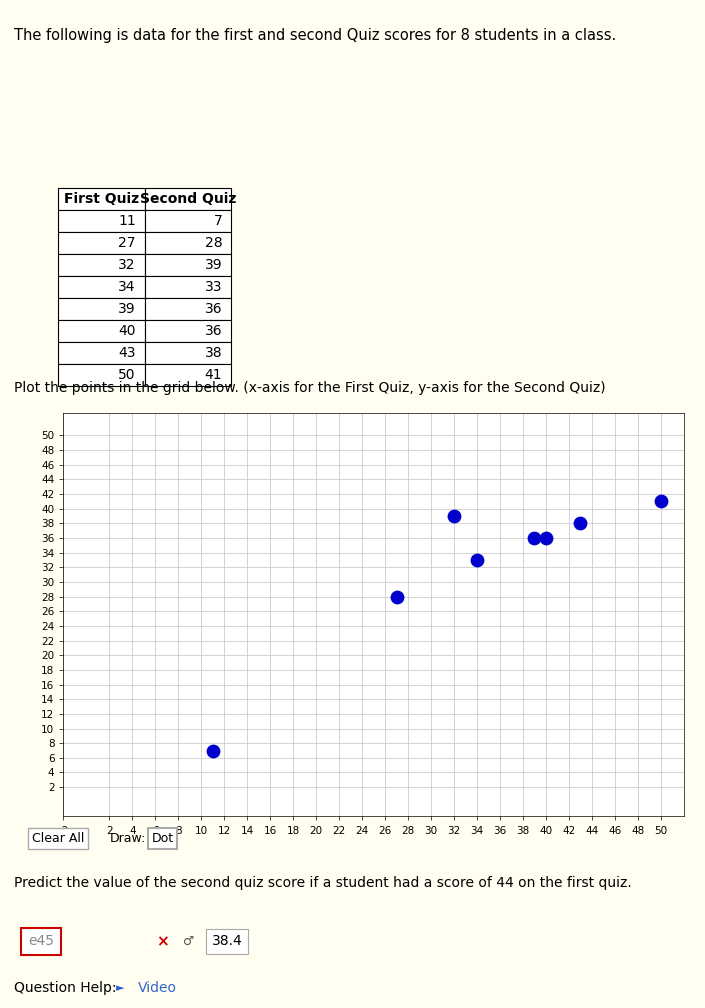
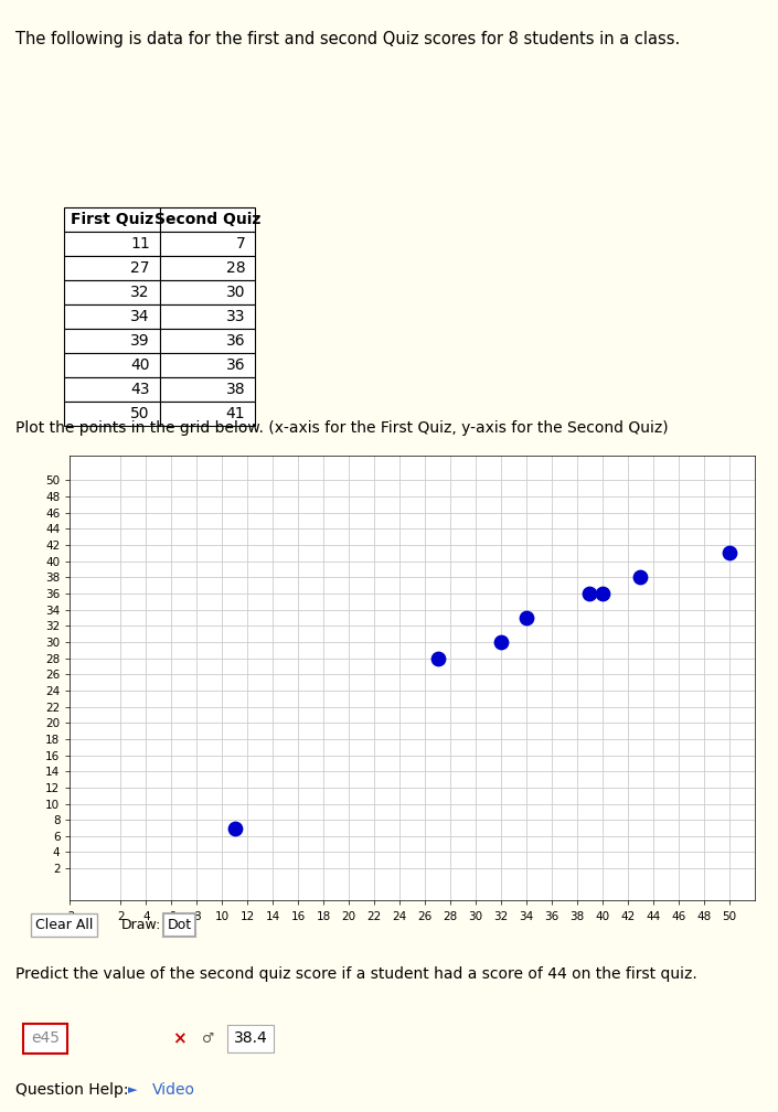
32: 39 -> 30
